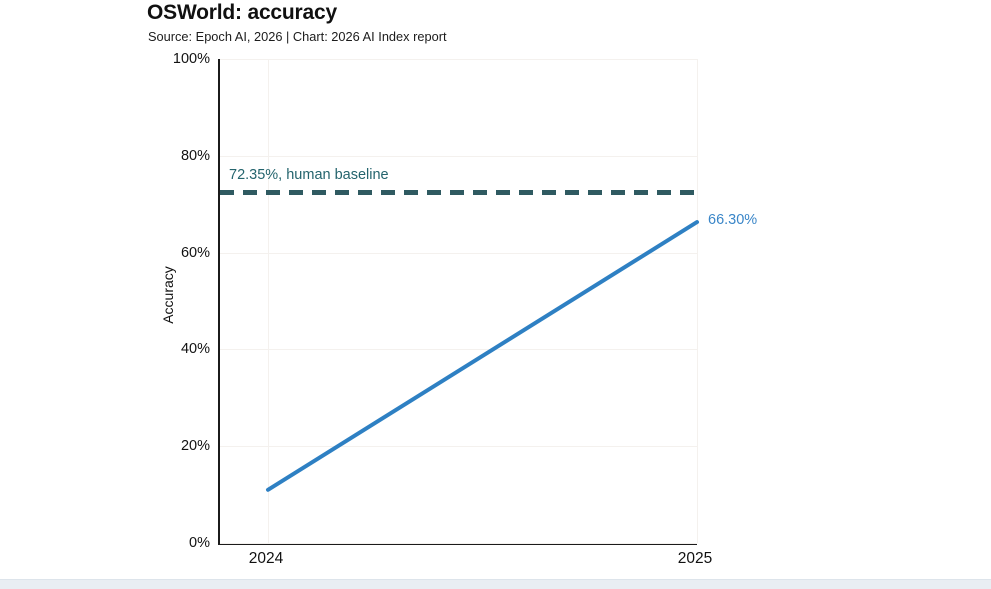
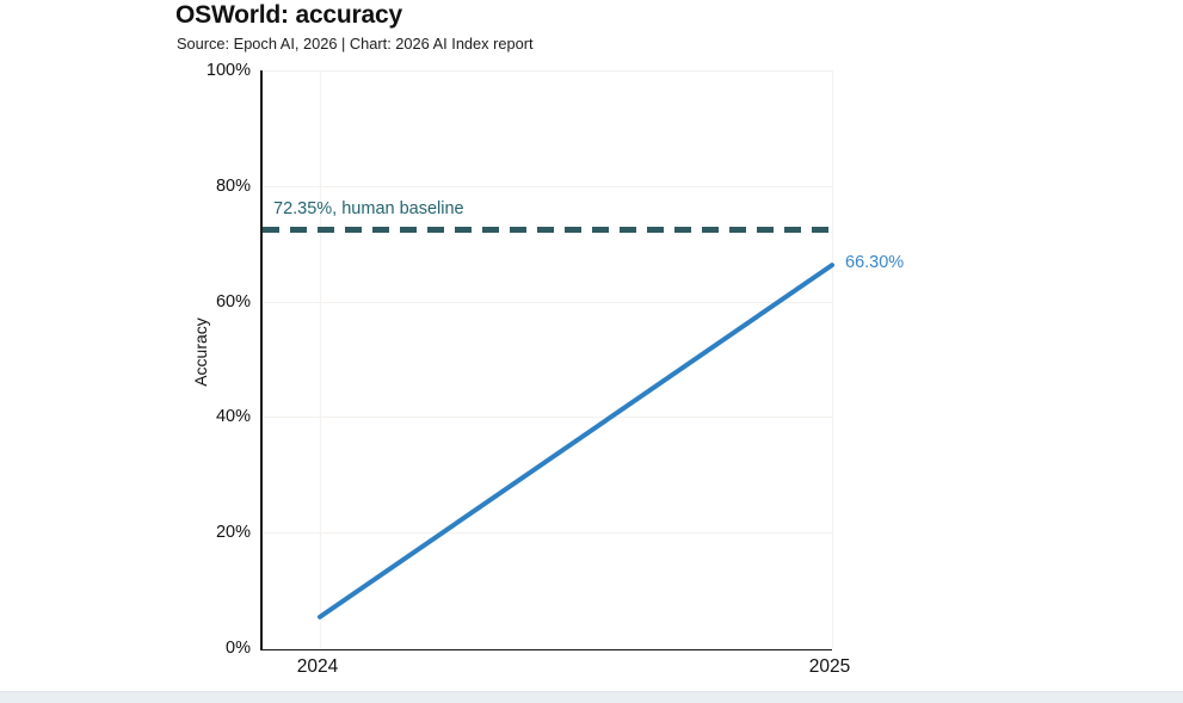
2024: 11% -> 5%
